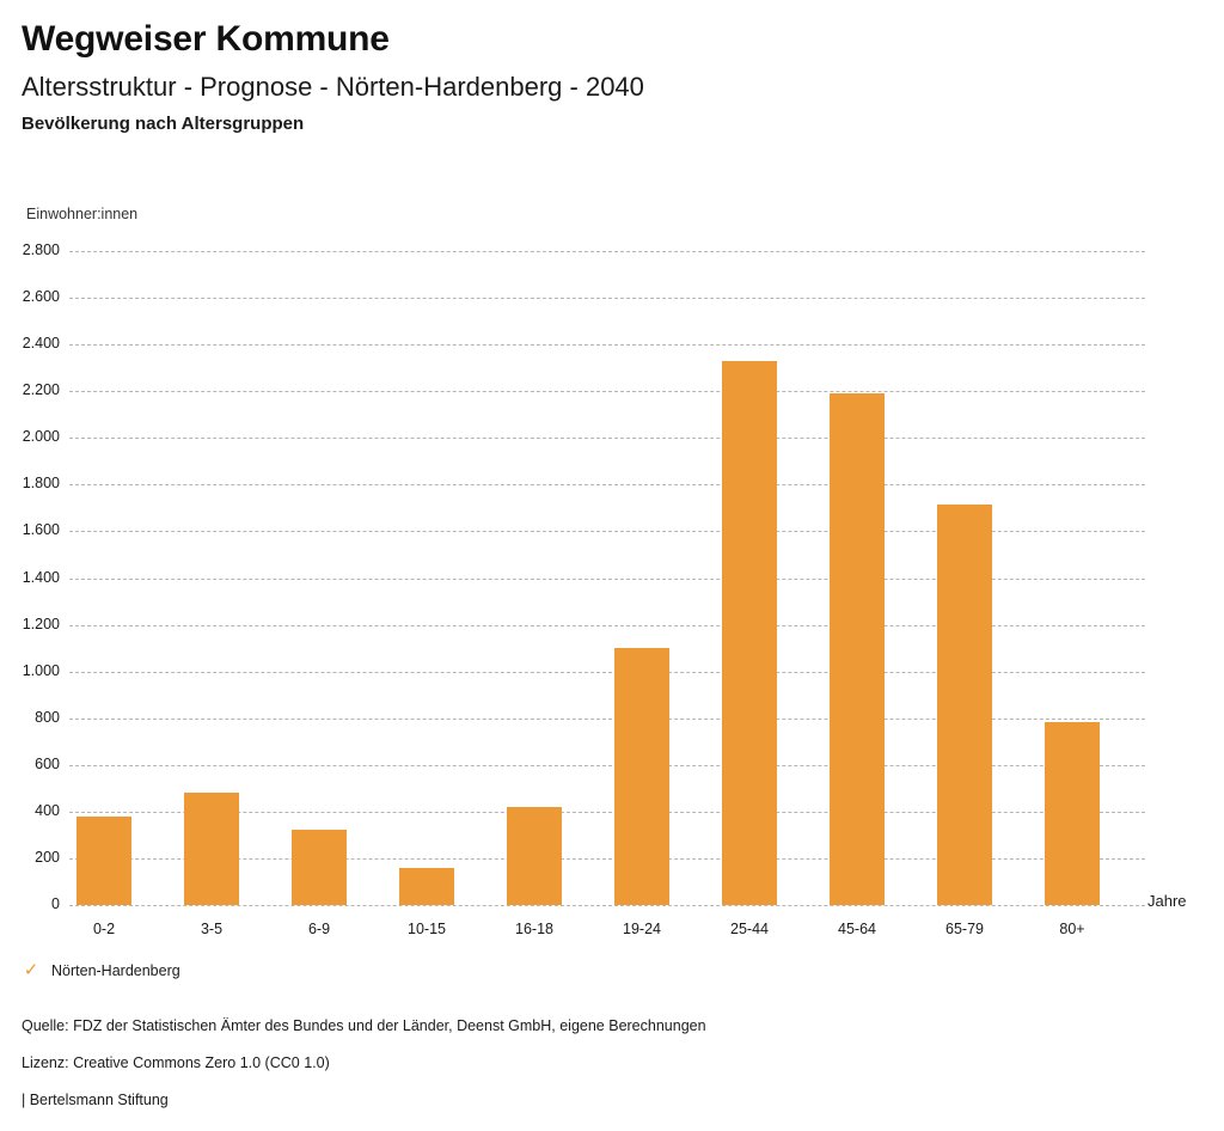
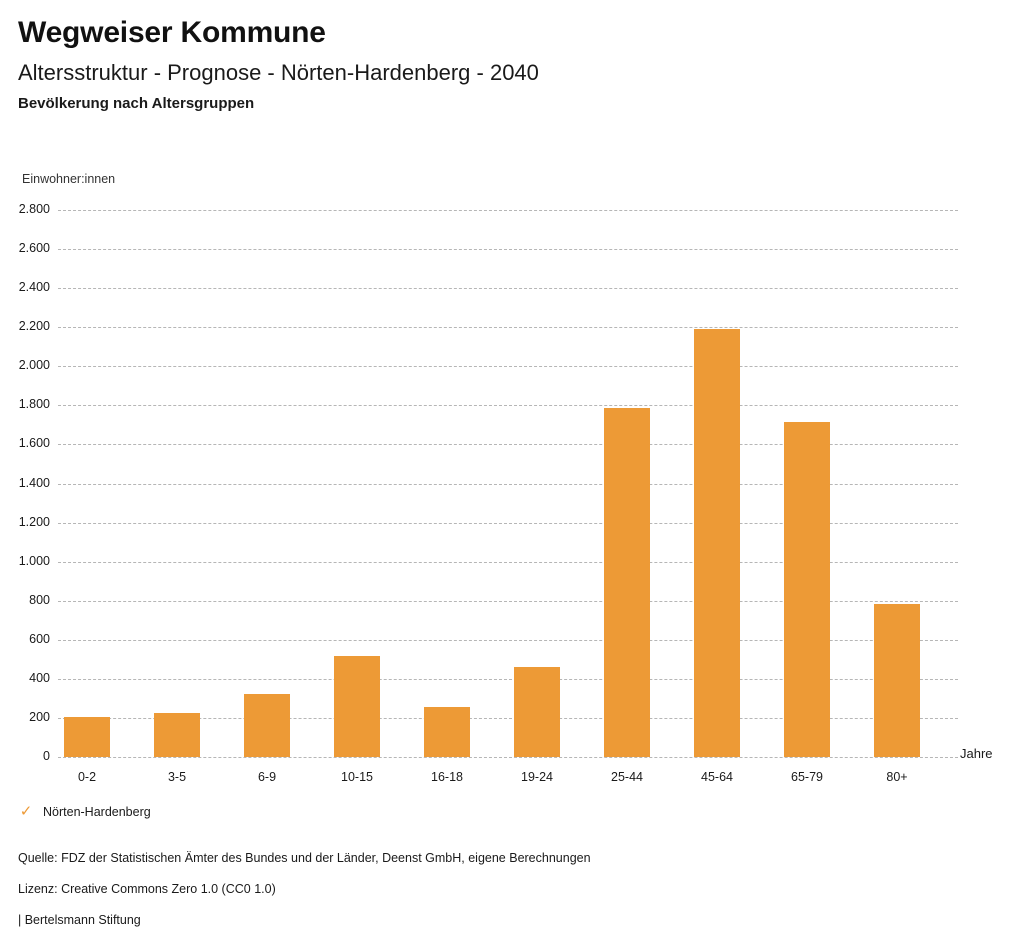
0-2: 380 -> 200
3-5: 480 -> 220
10-15: 160 -> 520
16-18: 420 -> 260
19-24: 1100 -> 460
25-44: 2330 -> 1780
